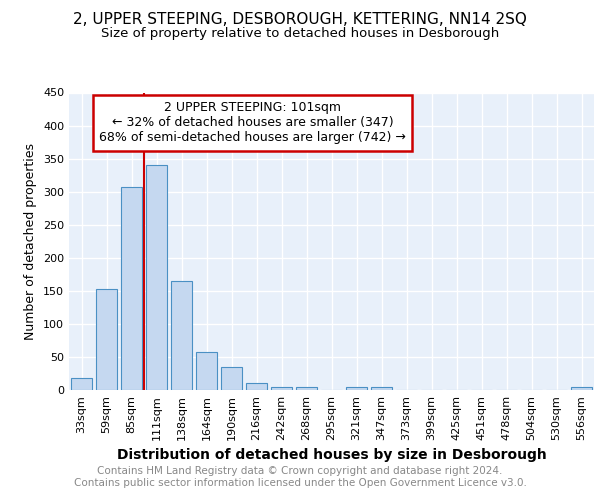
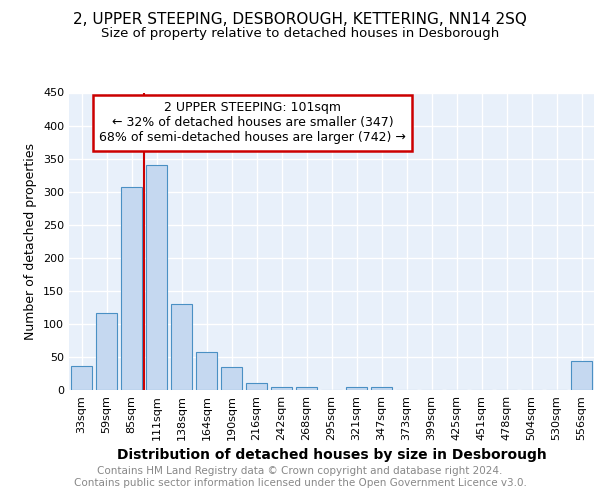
33sqm: 18 -> 36
59sqm: 153 -> 116
138sqm: 165 -> 130
556sqm: 5 -> 44
